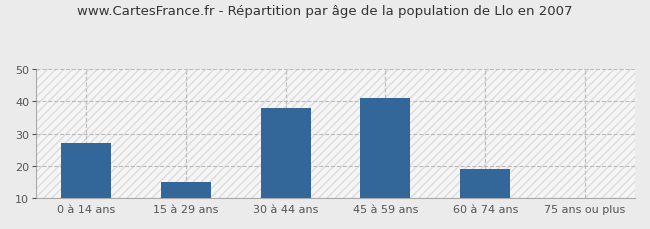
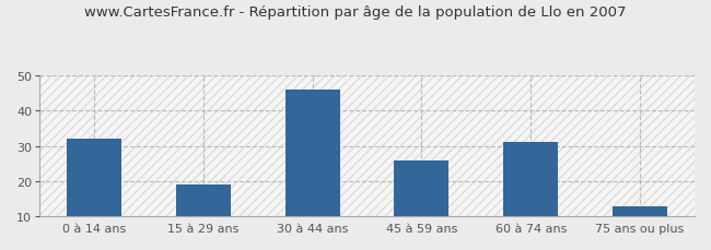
0 à 14 ans: 27 -> 32
15 à 29 ans: 15 -> 19
30 à 44 ans: 38 -> 46
45 à 59 ans: 41 -> 26
60 à 74 ans: 19 -> 31
75 ans ou plus: 10 -> 13
